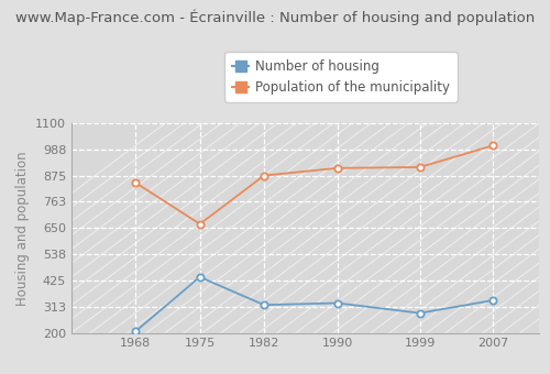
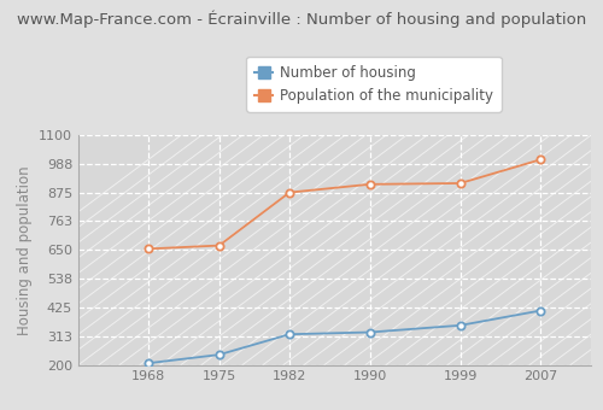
Population of the municipality/1968: 845 -> 655
Number of housing/1975: 440 -> 240
Number of housing/1999: 285 -> 355
Number of housing/2007: 340 -> 413
